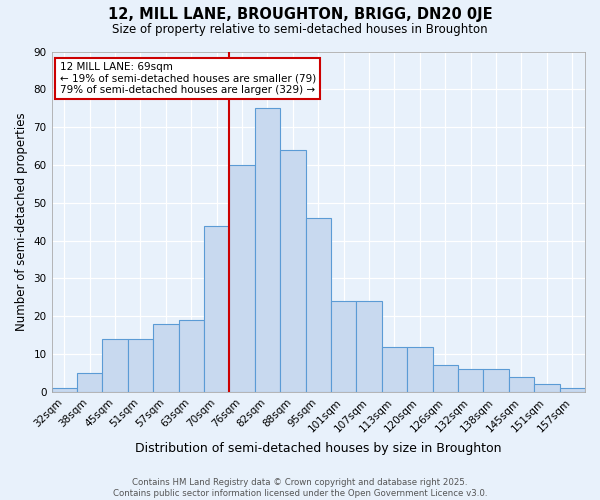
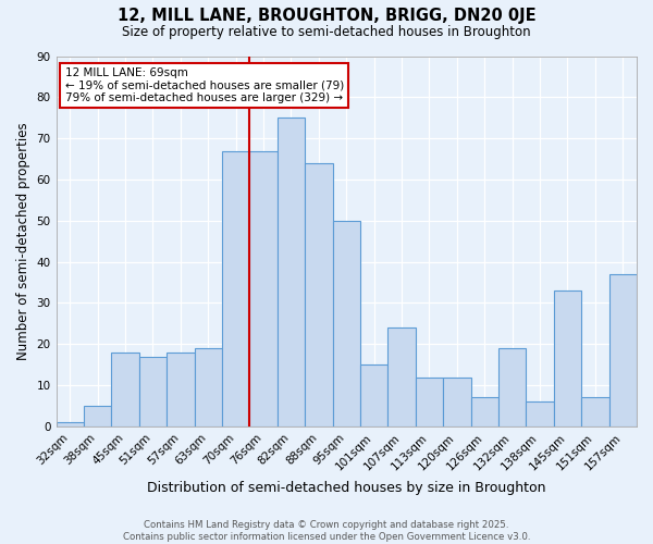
45sqm: 14 -> 18
51sqm: 14 -> 17
70sqm: 44 -> 67
76sqm: 60 -> 67
95sqm: 46 -> 50
101sqm: 24 -> 15
132sqm: 6 -> 19
145sqm: 4 -> 33
151sqm: 2 -> 7
157sqm: 1 -> 37
